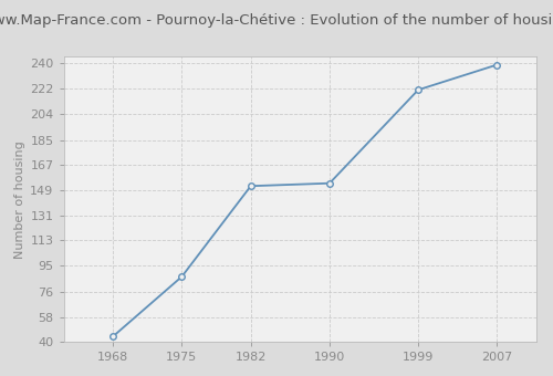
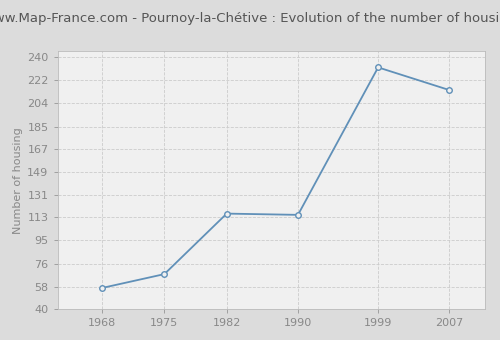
1968: 44 -> 57
1975: 87 -> 68
1982: 152 -> 116
1990: 154 -> 115
1999: 221 -> 232
2007: 239 -> 214
